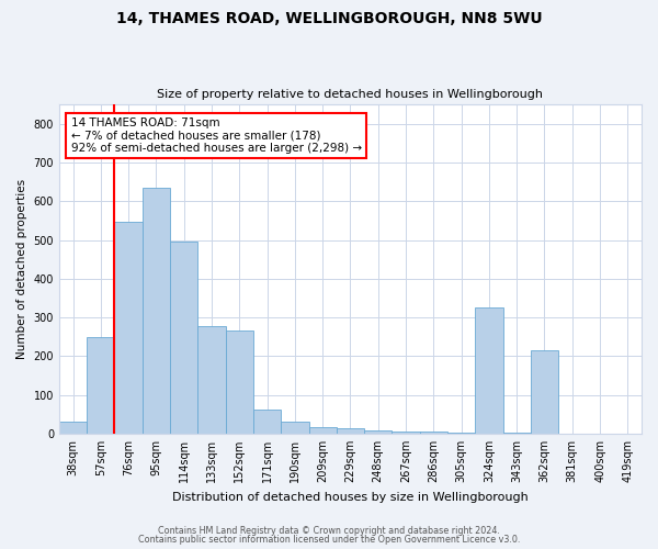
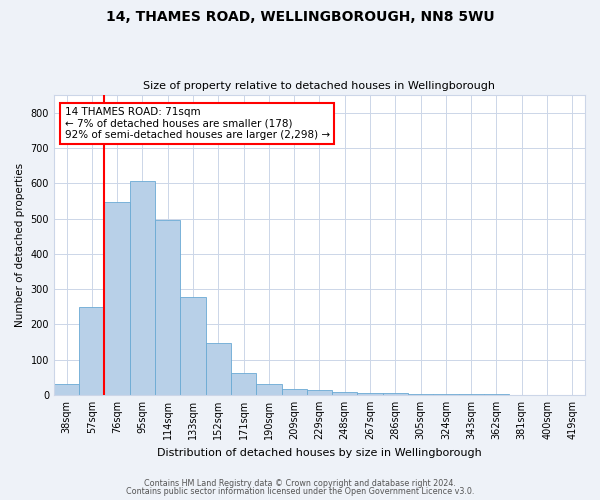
95sqm: 635 -> 605
152sqm: 265 -> 147
324sqm: 325 -> 3
362sqm: 215 -> 2
